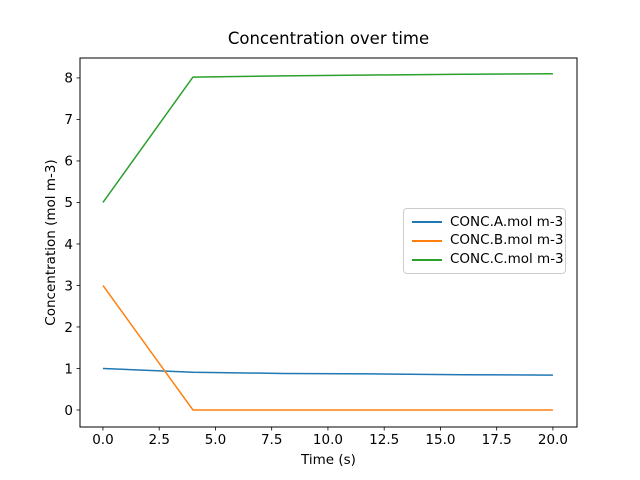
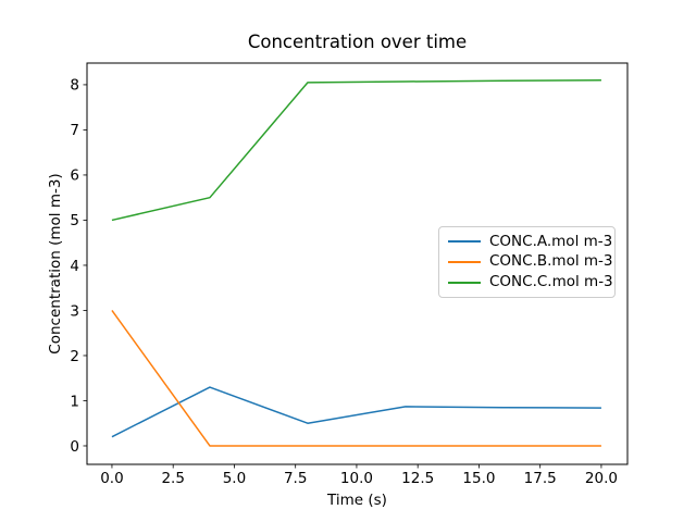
CONC.A.mol m-3/0: 1.0 -> 0.2
CONC.A.mol m-3/4: 0.9 -> 1.3
CONC.C.mol m-3/4: 8.0 -> 5.5
CONC.A.mol m-3/8: 0.9 -> 0.5
